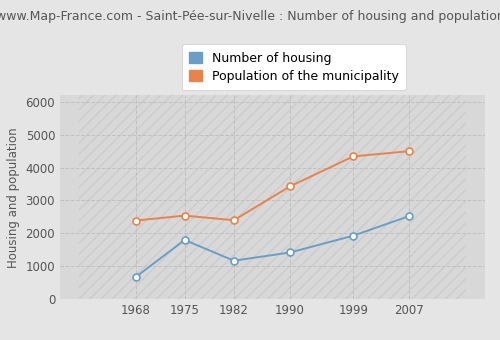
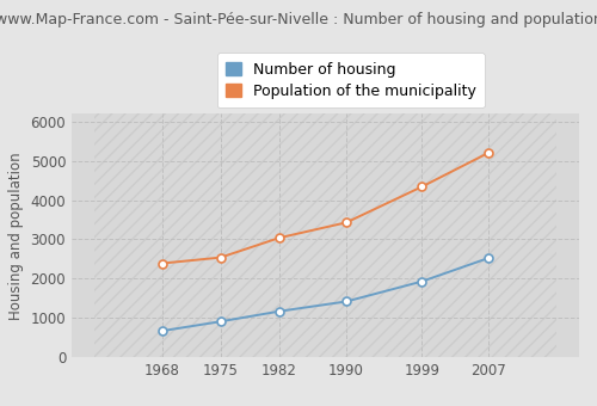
Number of housing/1975: 1800 -> 910
Population of the municipality/1982: 2400 -> 3040
Population of the municipality/2007: 4500 -> 5210
